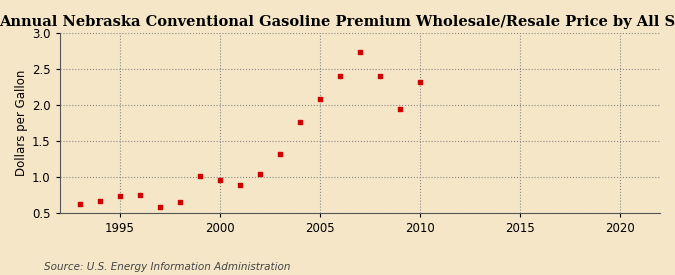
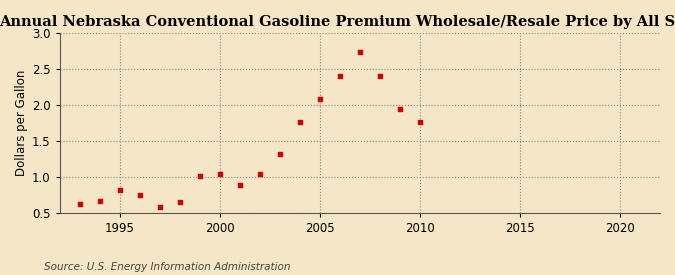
1995: 0.74 -> 0.82
2000: 0.96 -> 1.04
2010: 2.32 -> 1.76
